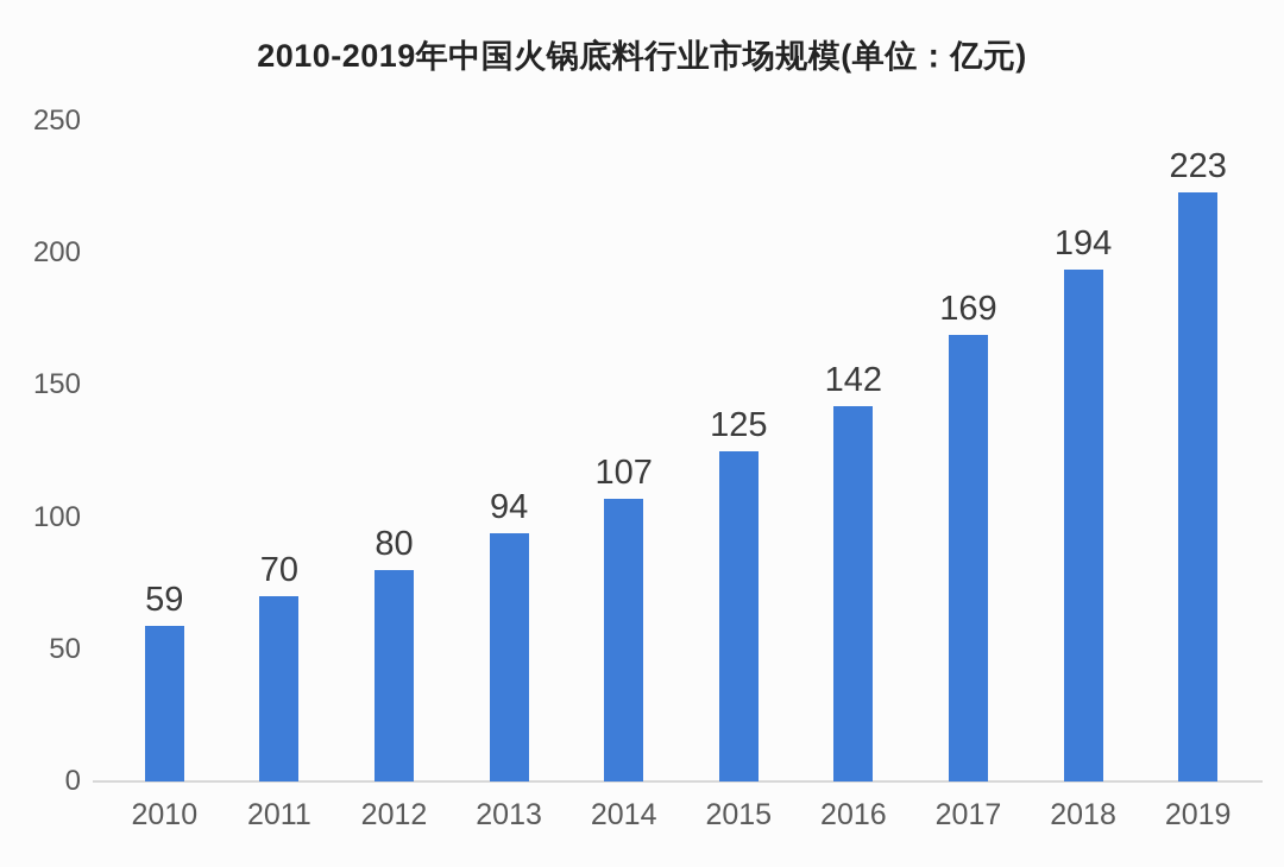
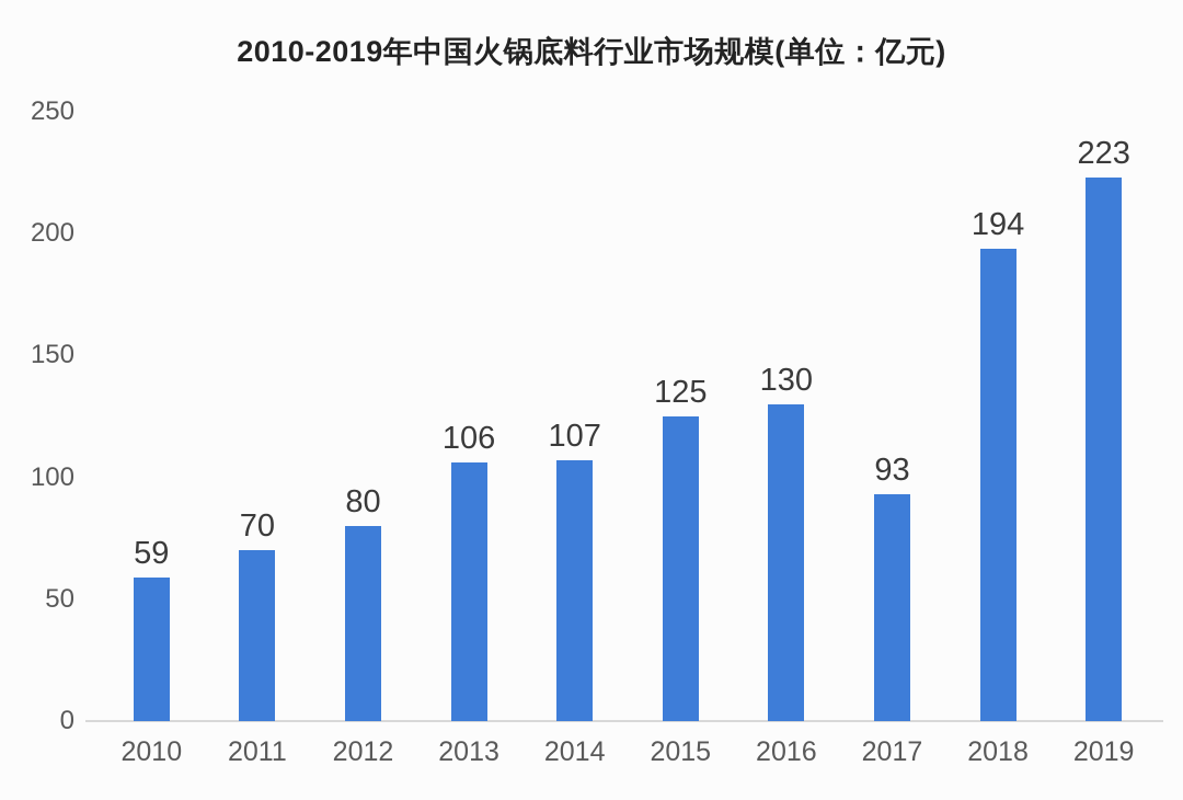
2013: 94 -> 106
2016: 142 -> 130
2017: 169 -> 93
